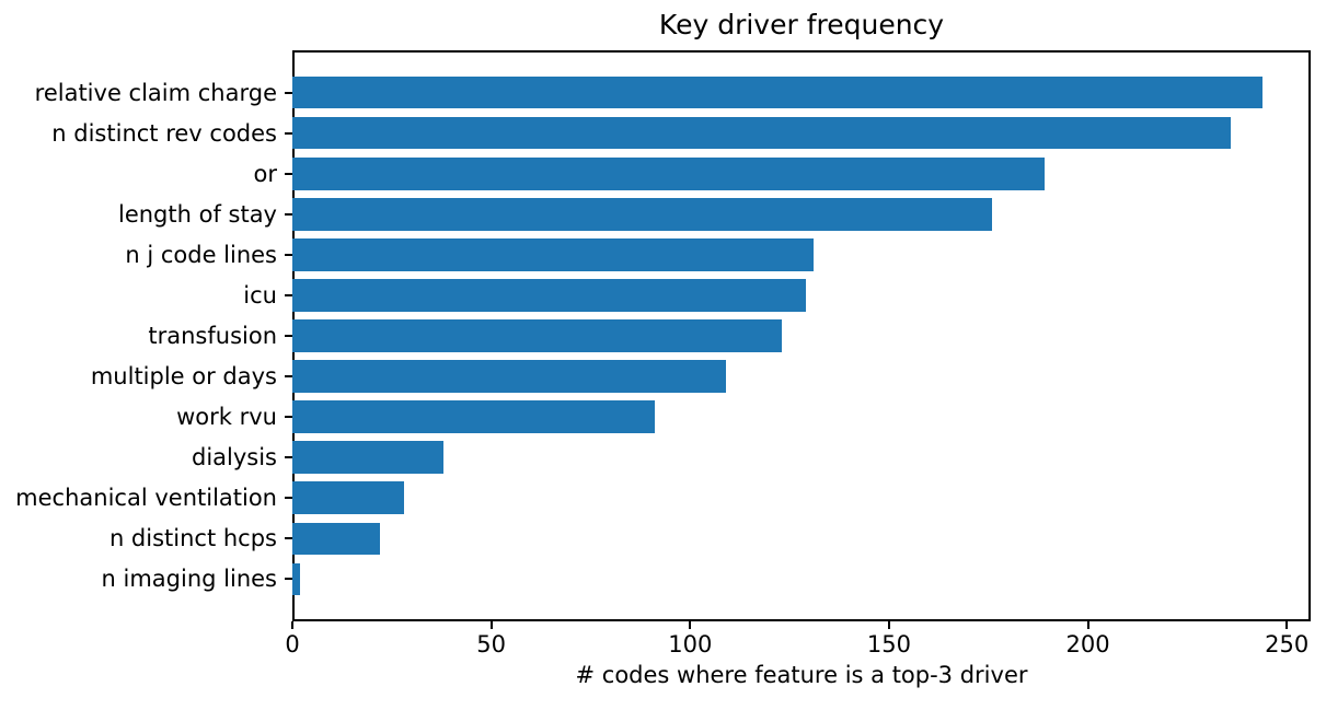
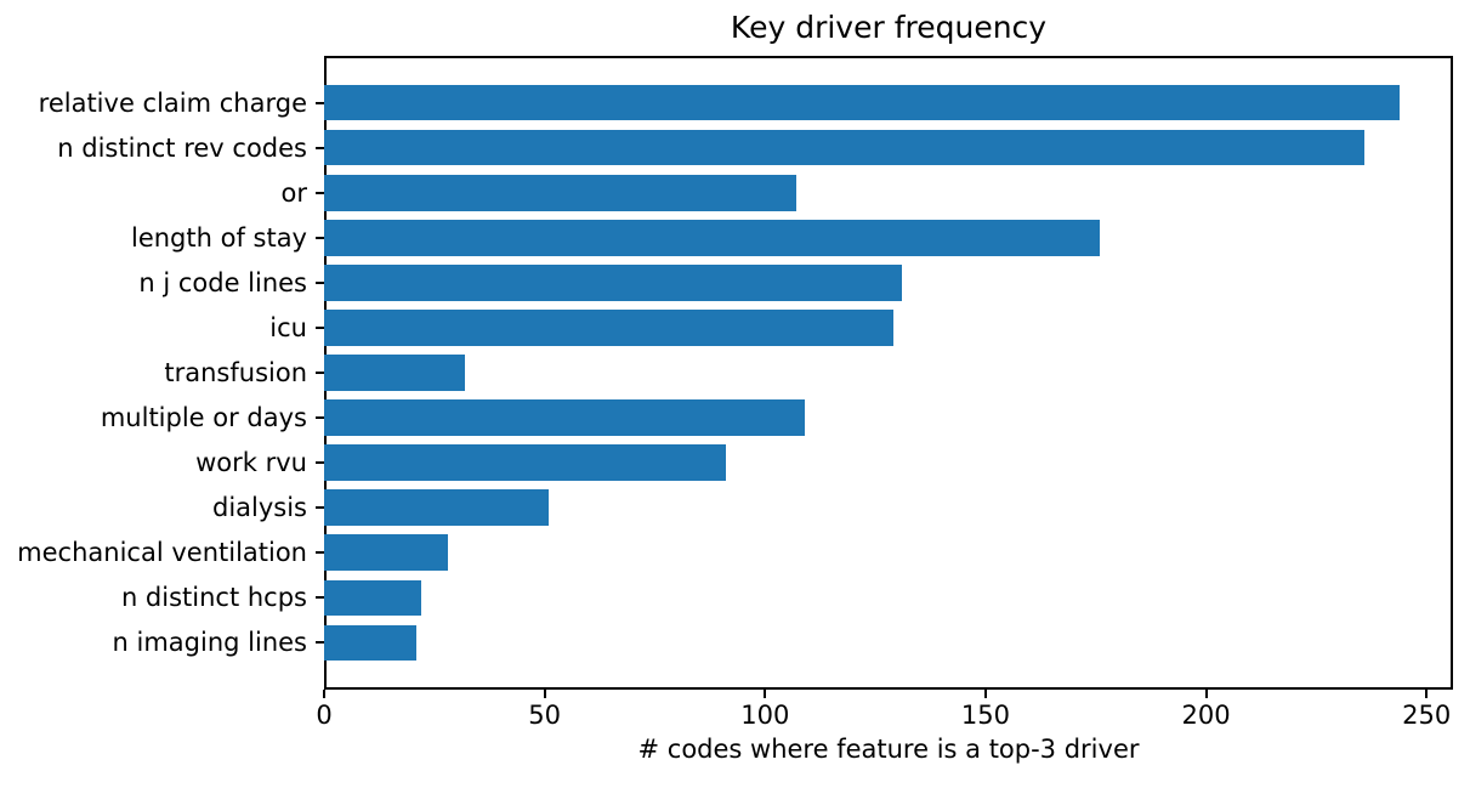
or: 189 -> 107
transfusion: 123 -> 32
dialysis: 38 -> 51
n imaging lines: 2 -> 21
